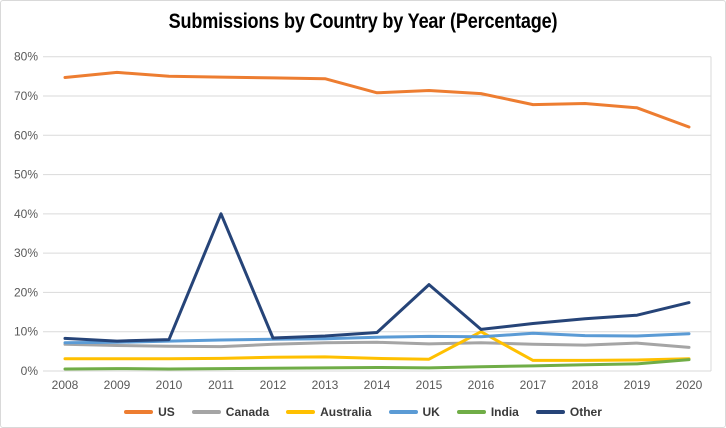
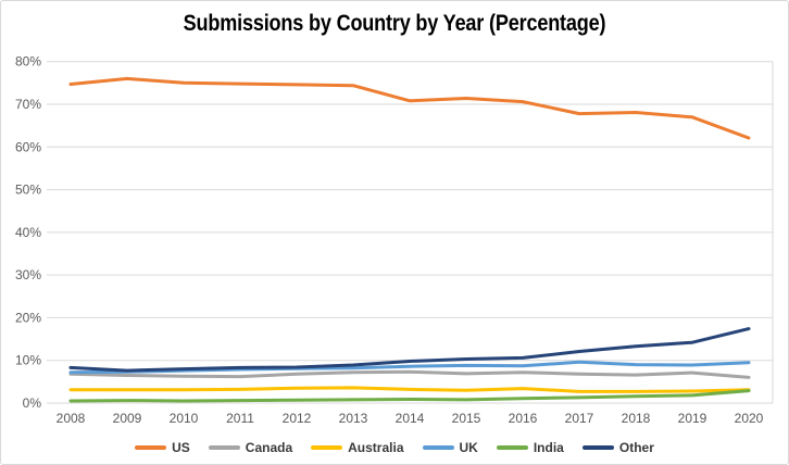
Other/2011: 40% -> 8%
Other/2015: 22% -> 10%
Australia/2016: 10% -> 3%
